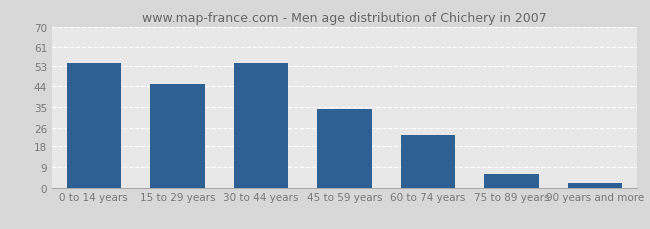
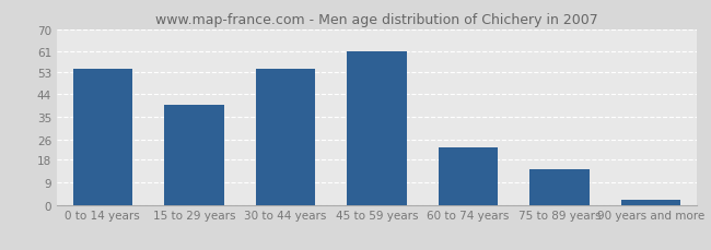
15 to 29 years: 45 -> 40
45 to 59 years: 34 -> 61
75 to 89 years: 6 -> 14
